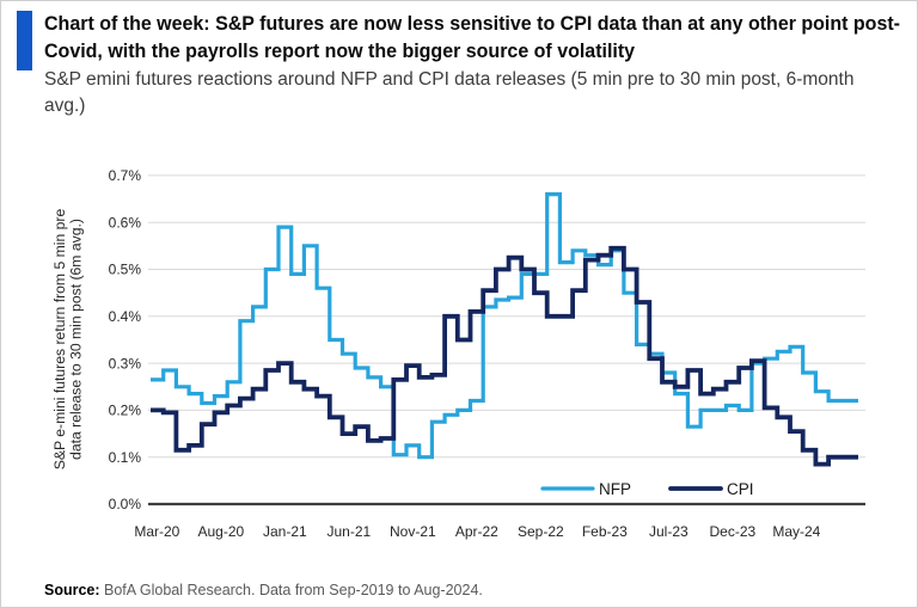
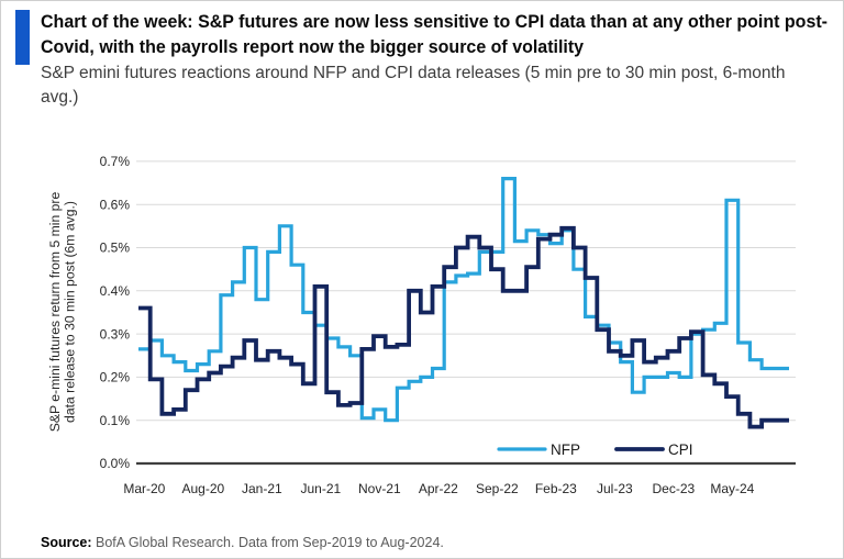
CPI/Mar-20: 0.20% -> 0.36%
NFP/Jan-21: 0.59% -> 0.38%
CPI/Jan-21: 0.30% -> 0.24%
CPI/Jun-21: 0.15% -> 0.41%
NFP/May-24: 0.34% -> 0.61%
